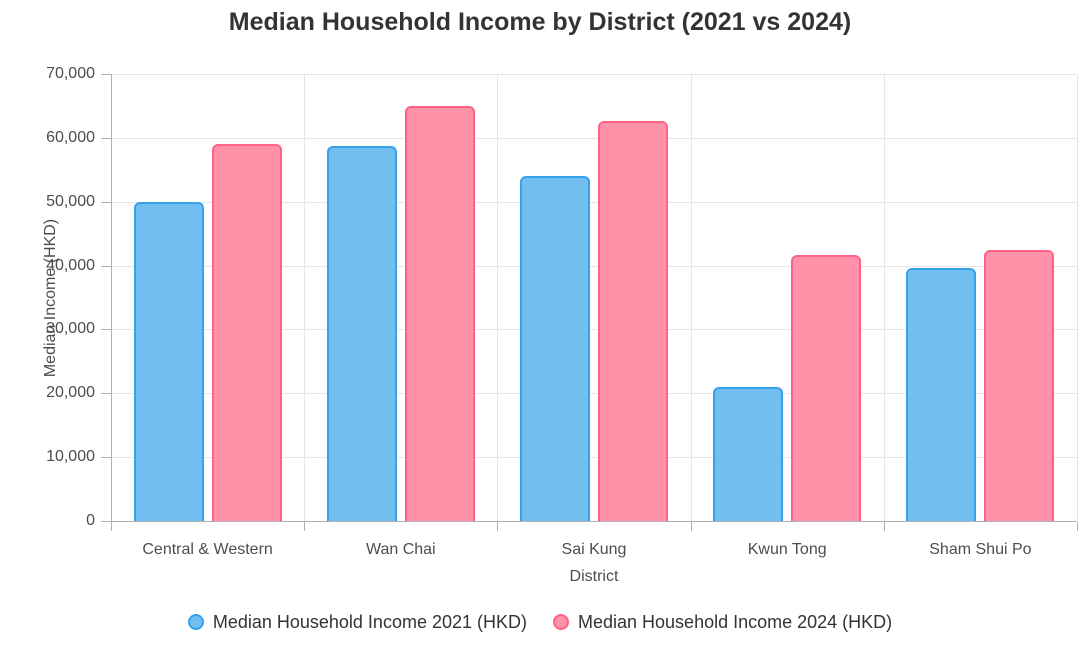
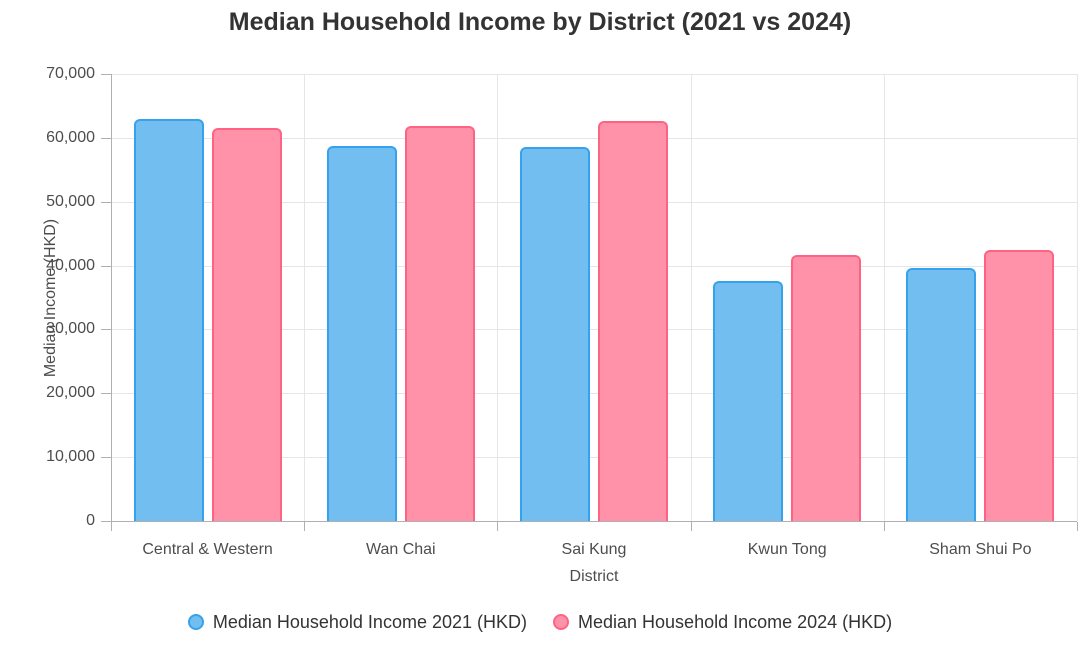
Median Household Income 2021 (HKD)/Central & Western: 50000 -> 63000
Median Household Income 2024 (HKD)/Central & Western: 59000 -> 62000
Median Household Income 2024 (HKD)/Wan Chai: 65000 -> 62000
Median Household Income 2021 (HKD)/Sai Kung: 54000 -> 59000
Median Household Income 2021 (HKD)/Kwun Tong: 21000 -> 38000
